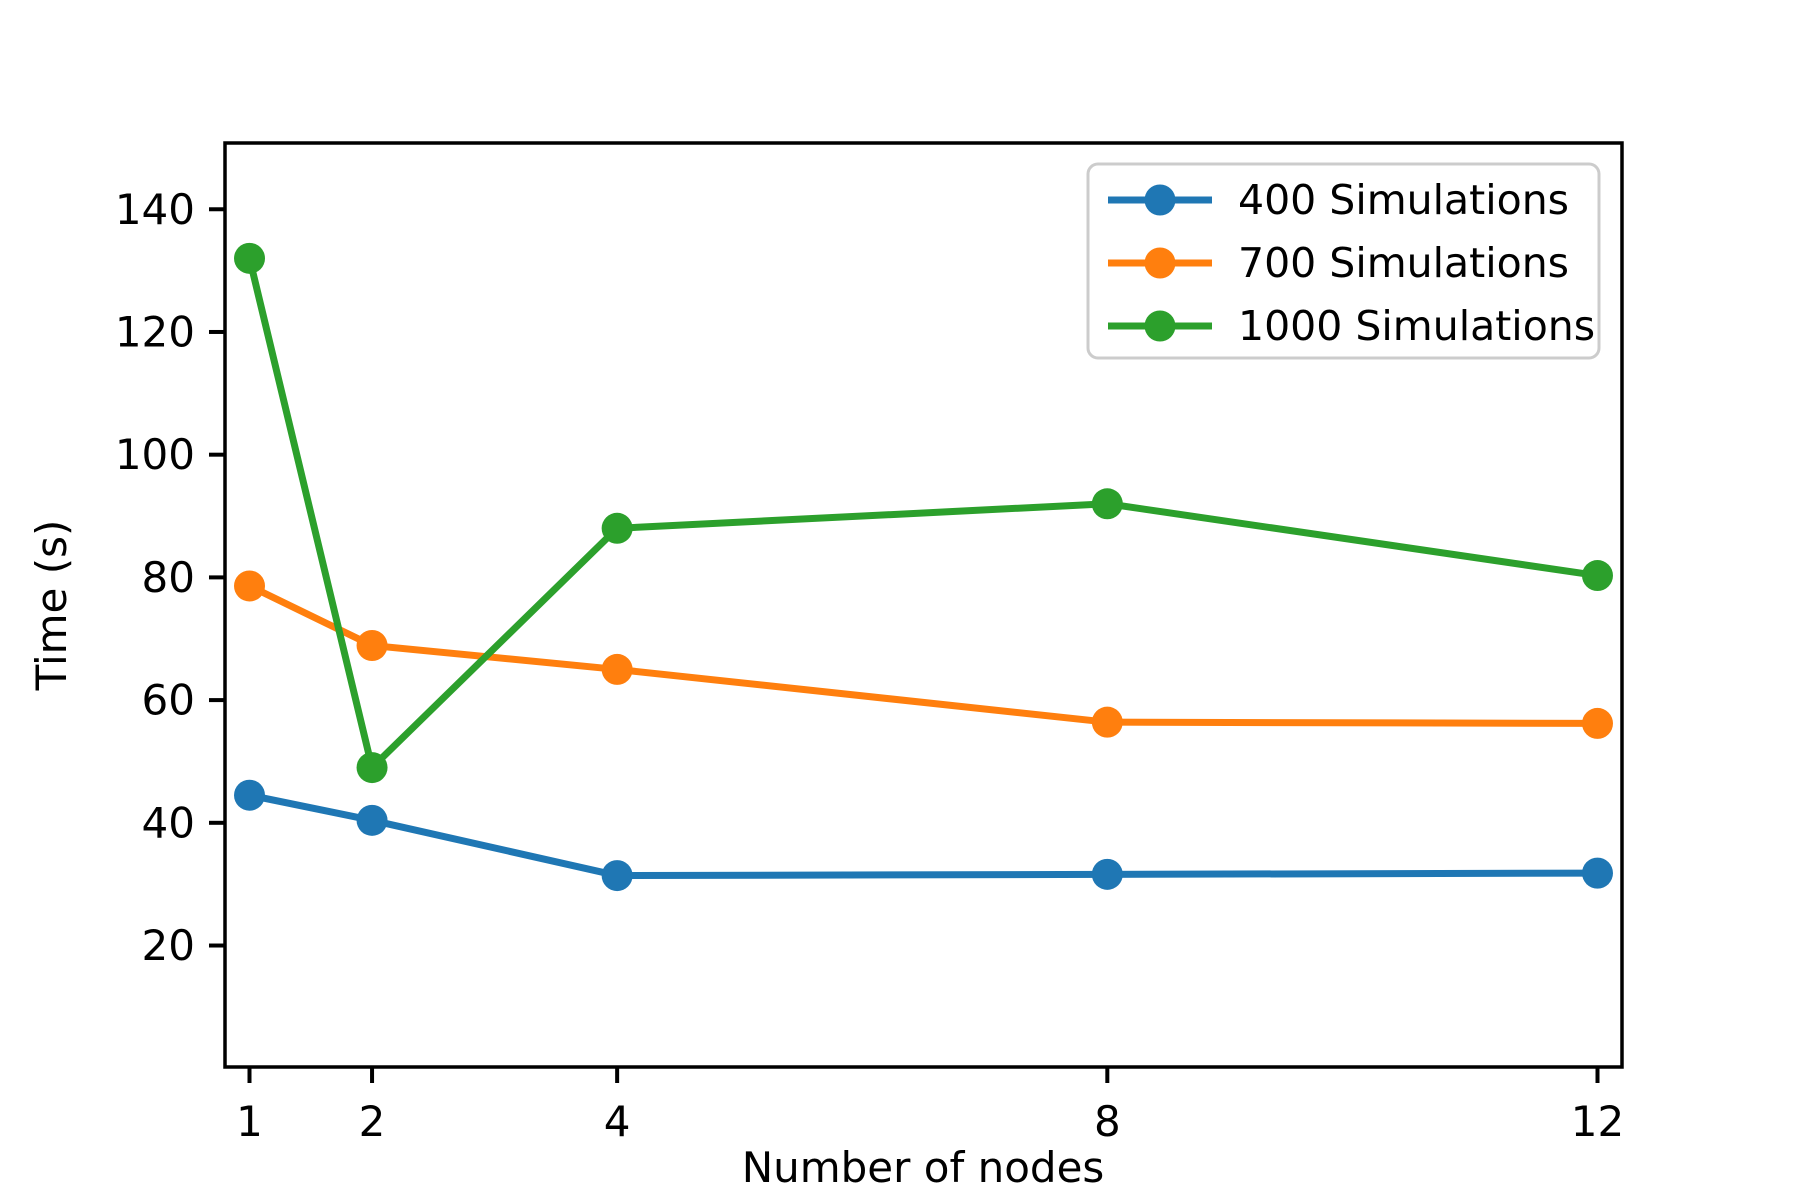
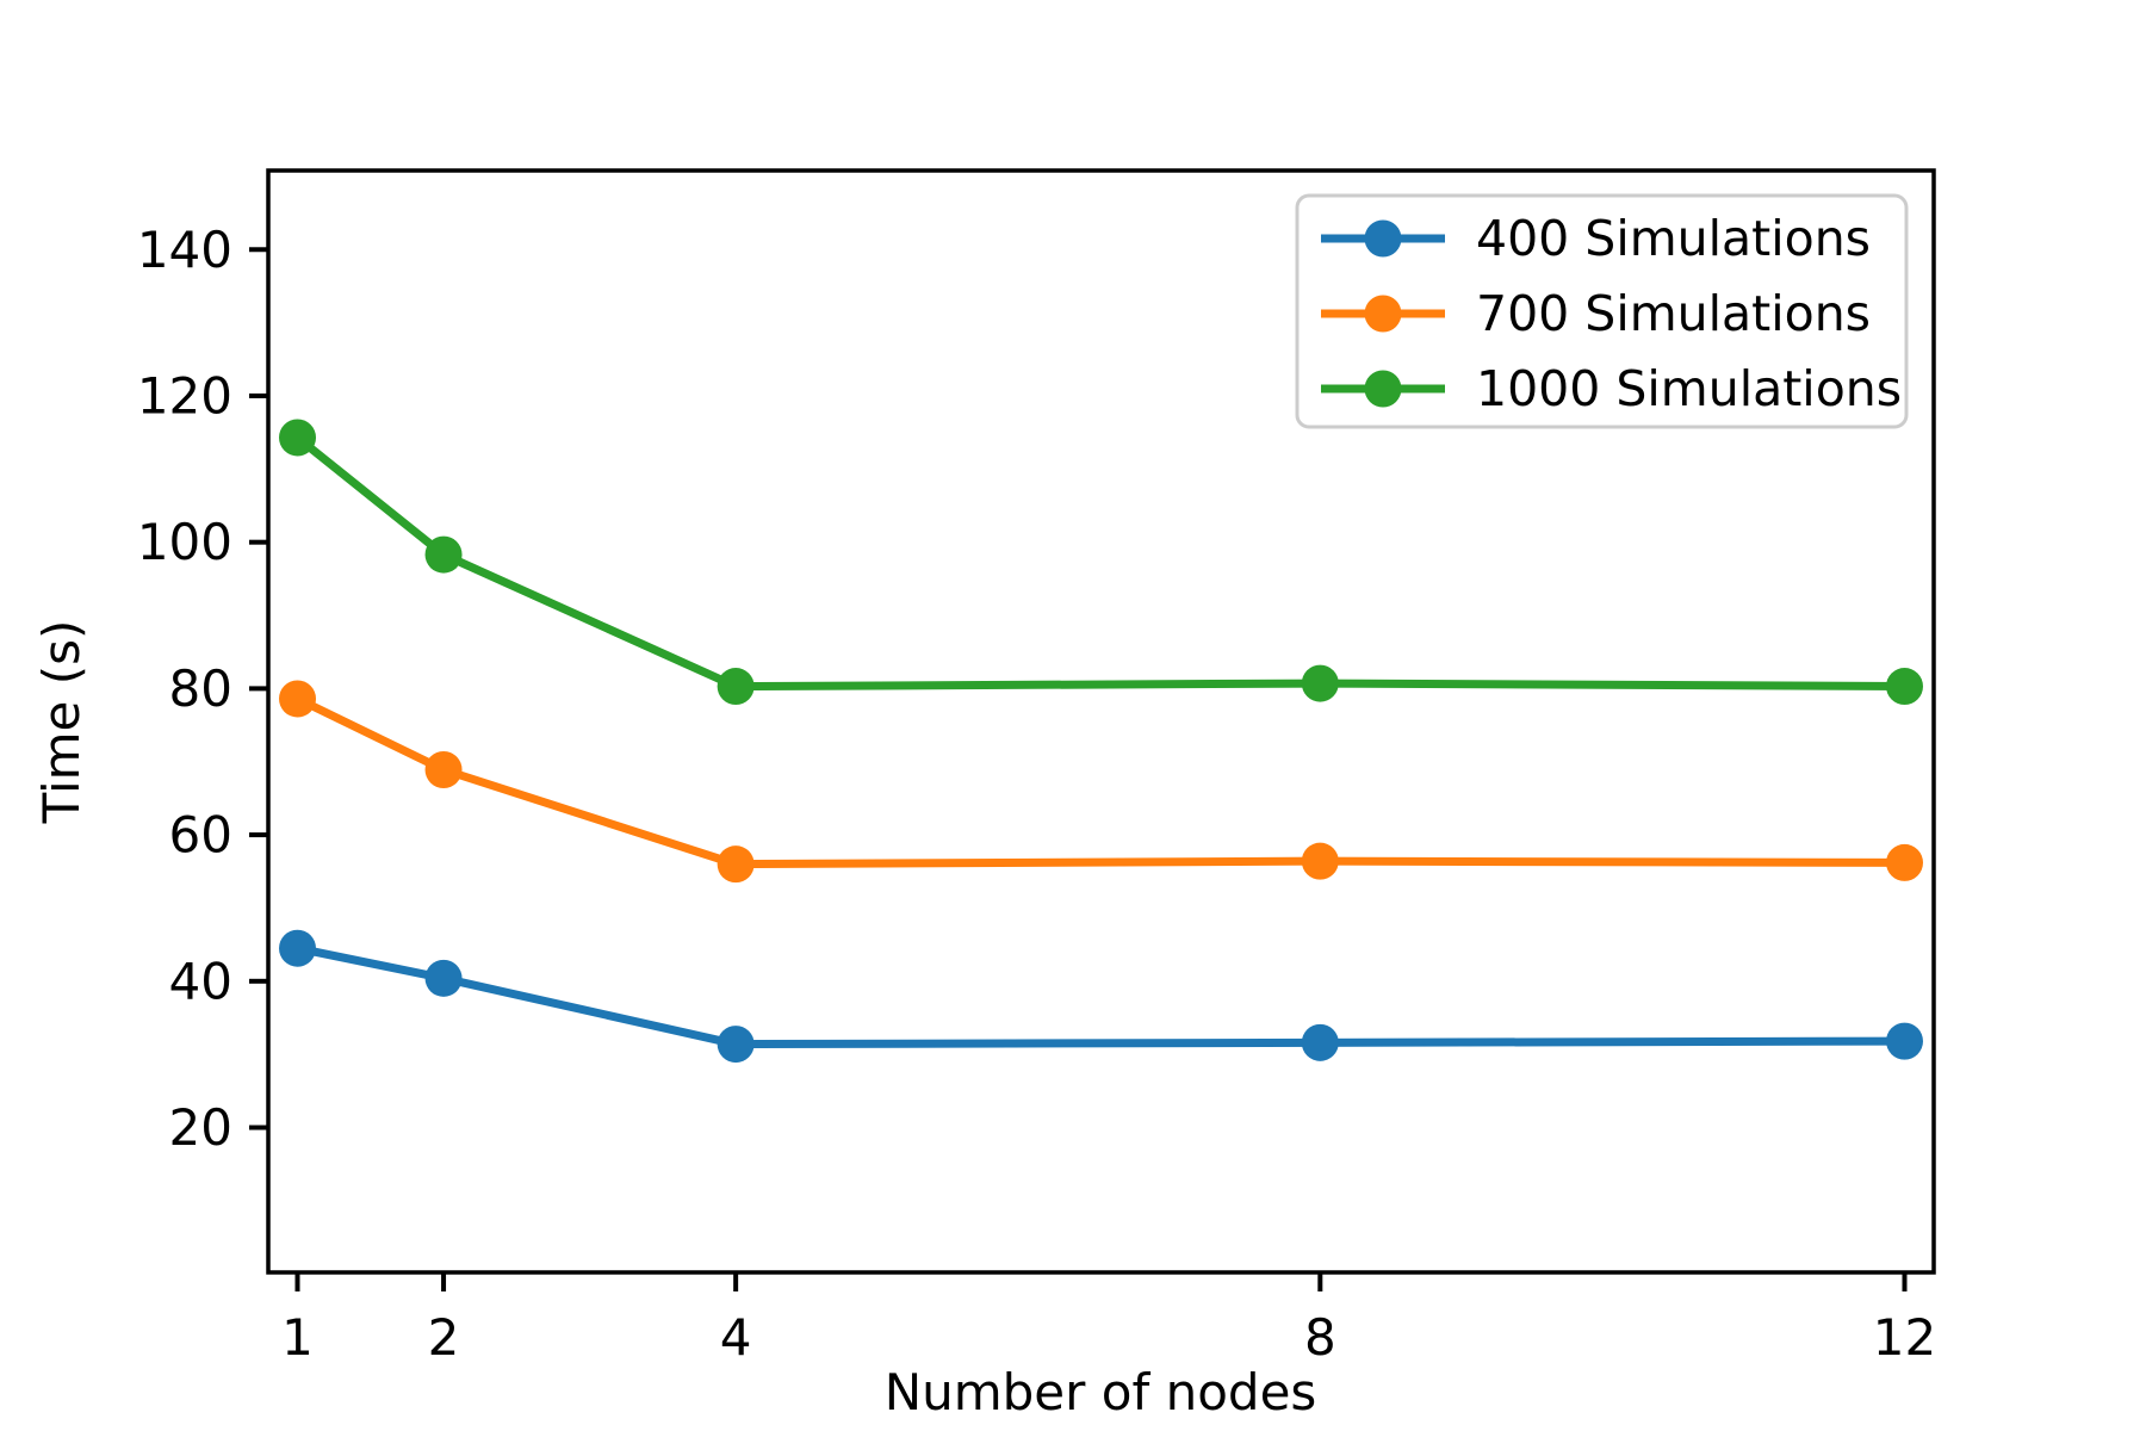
1000 Simulations/1: 132 -> 114
1000 Simulations/2: 49 -> 98
700 Simulations/4: 65 -> 56
1000 Simulations/4: 88 -> 80
1000 Simulations/8: 92 -> 81
